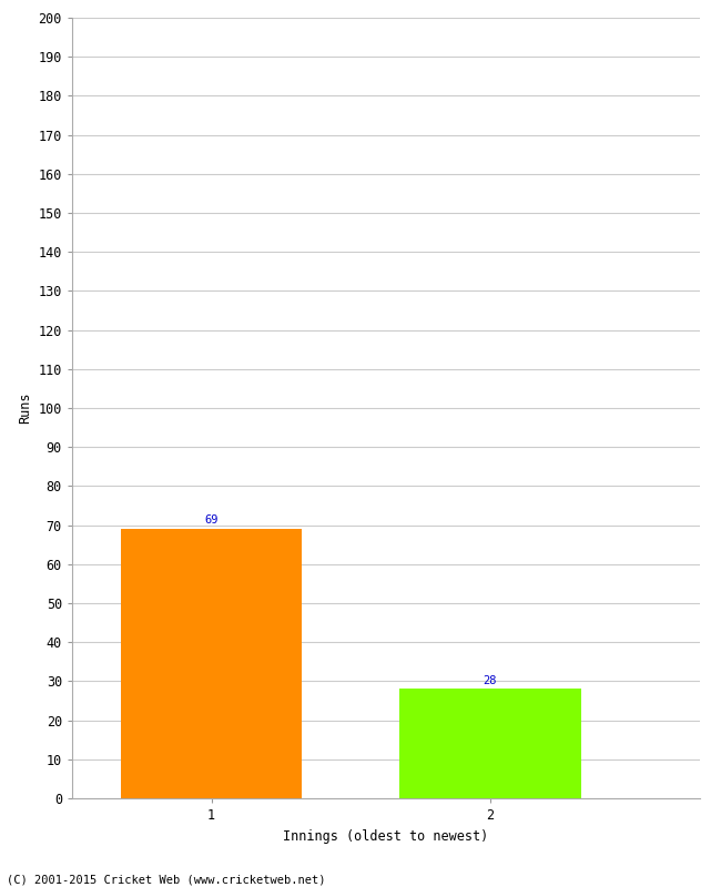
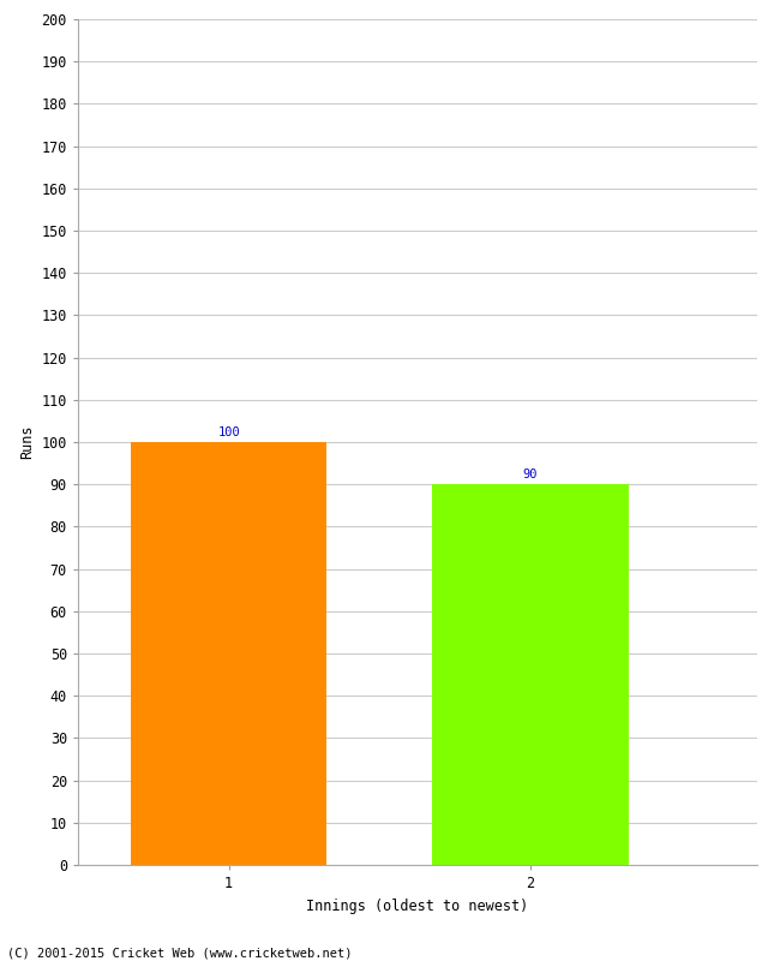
1: 69 -> 100
2: 28 -> 90
